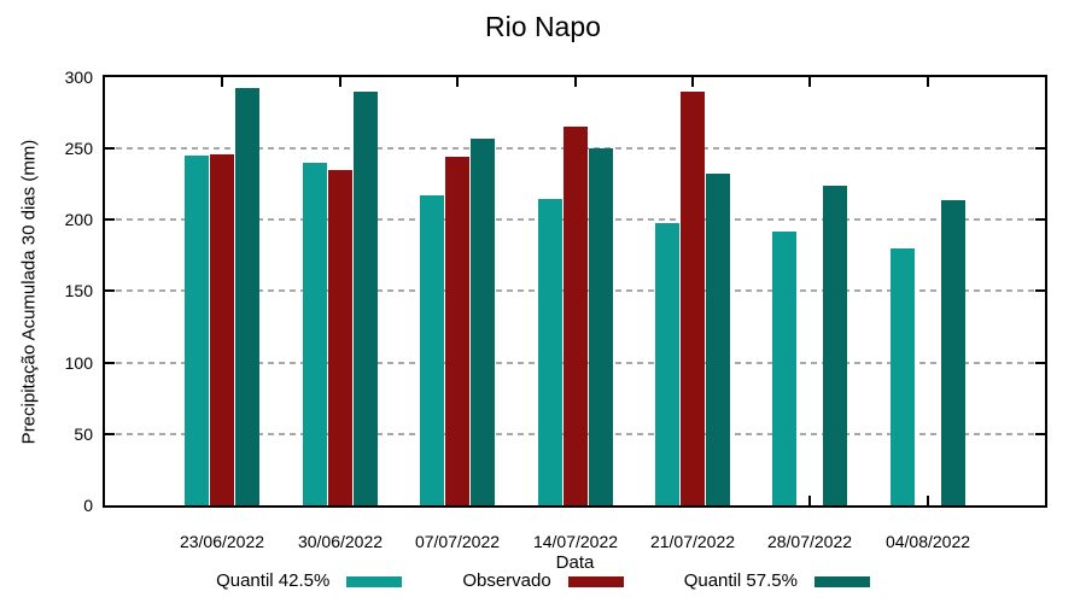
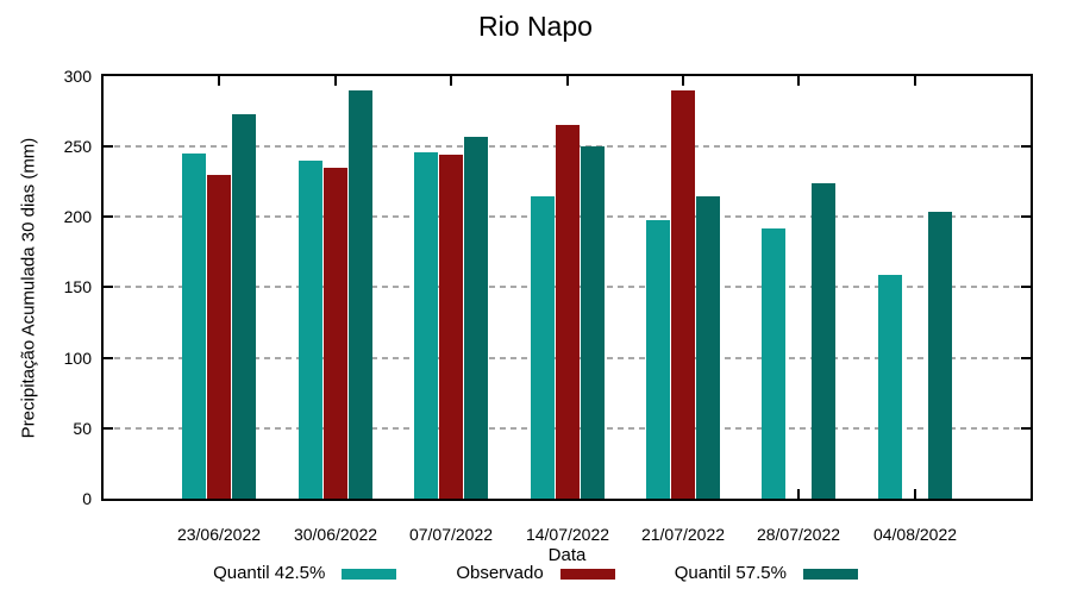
Observado/23/06/2022: 246 -> 230
Quantil 57.5%/23/06/2022: 292 -> 273
Quantil 42.5%/07/07/2022: 217 -> 246
Quantil 57.5%/21/07/2022: 232 -> 215
Quantil 42.5%/04/08/2022: 180 -> 159
Quantil 57.5%/04/08/2022: 214 -> 204
